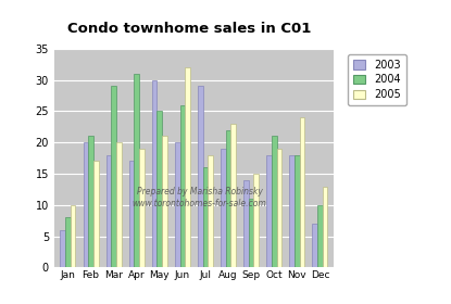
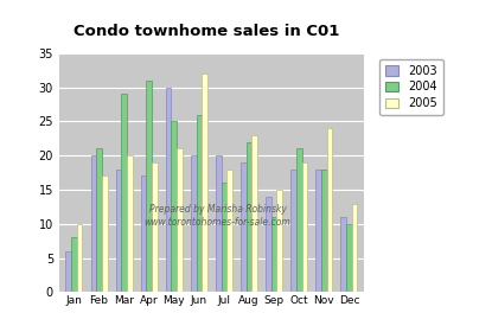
2003/Jul: 29 -> 20
2003/Dec: 7 -> 11
